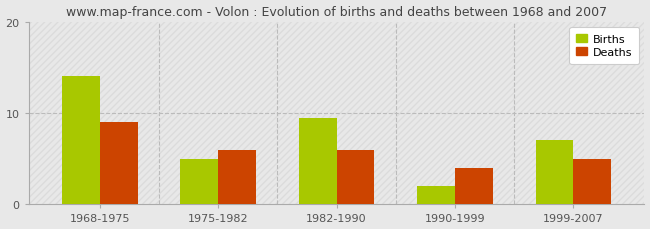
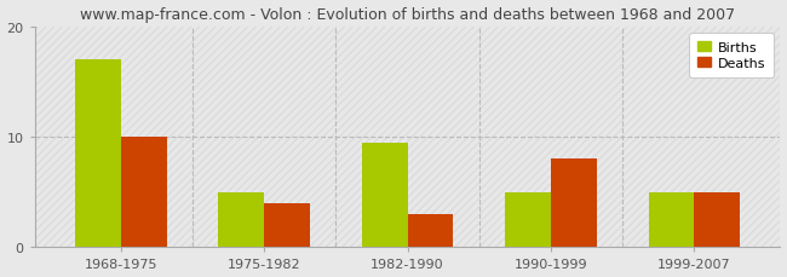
Births/1968-1975: 14.0 -> 17.0
Deaths/1968-1975: 9 -> 10
Deaths/1975-1982: 6 -> 4
Deaths/1982-1990: 6 -> 3
Births/1990-1999: 2.0 -> 5.0
Deaths/1990-1999: 4 -> 8
Births/1999-2007: 7.0 -> 5.0
